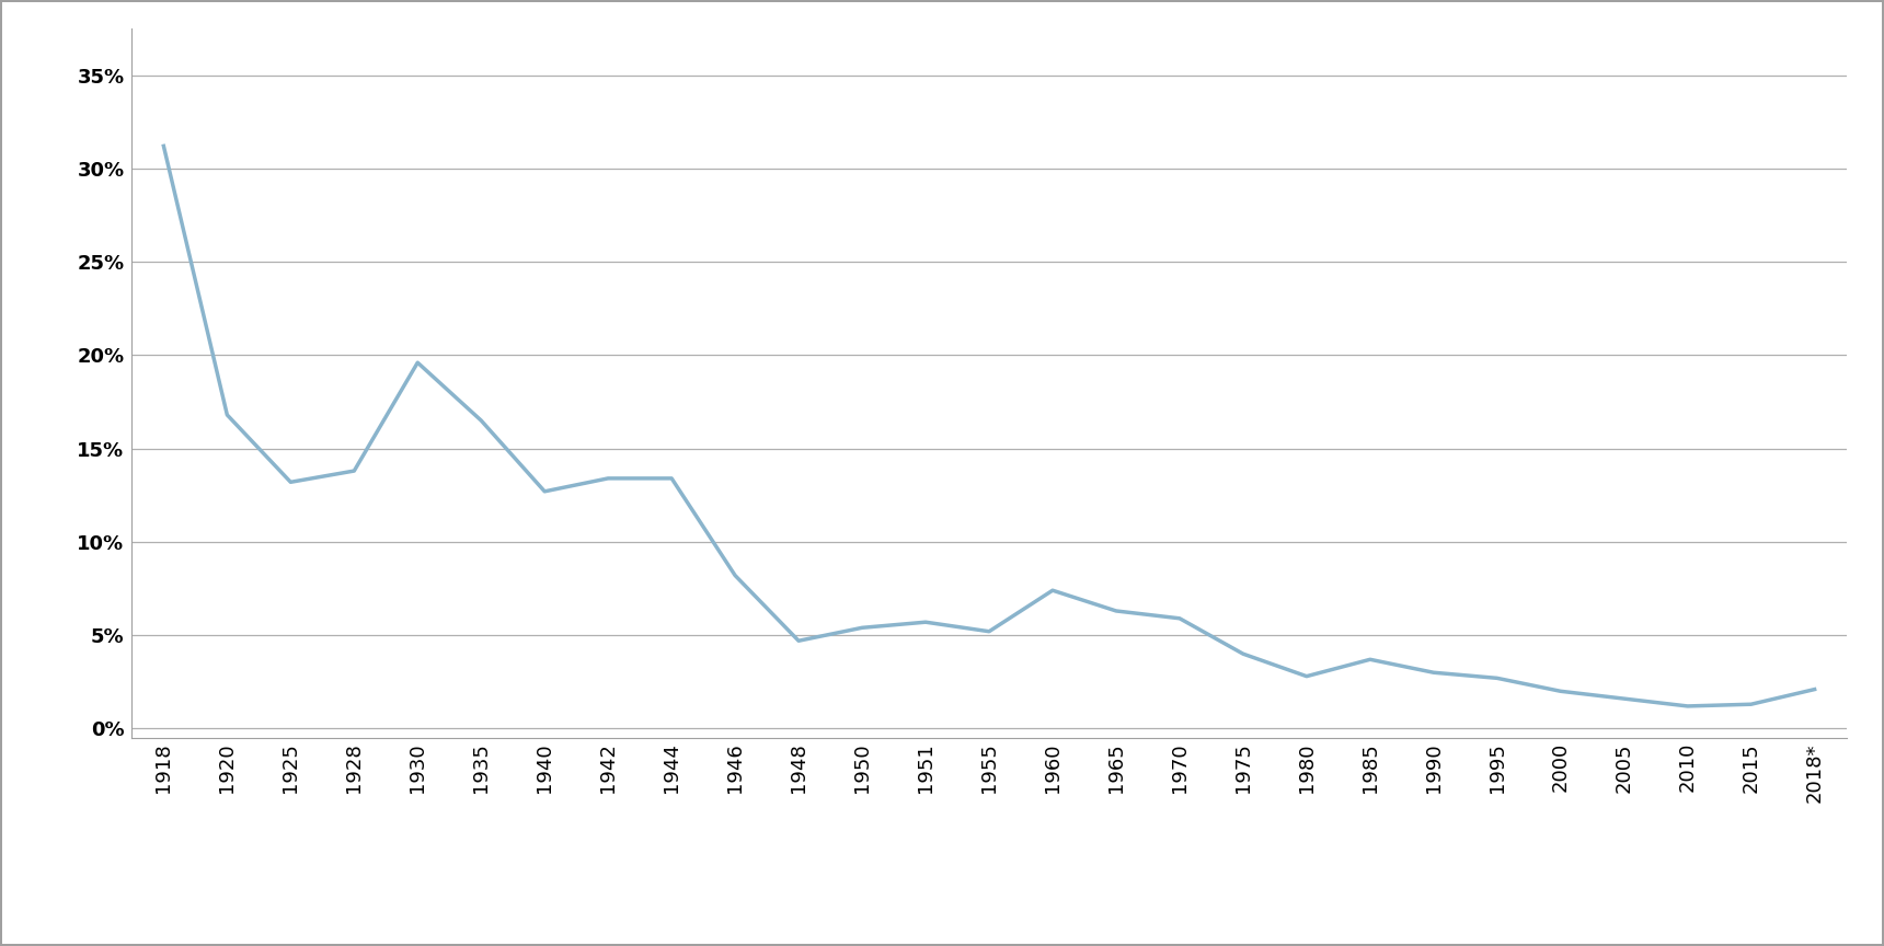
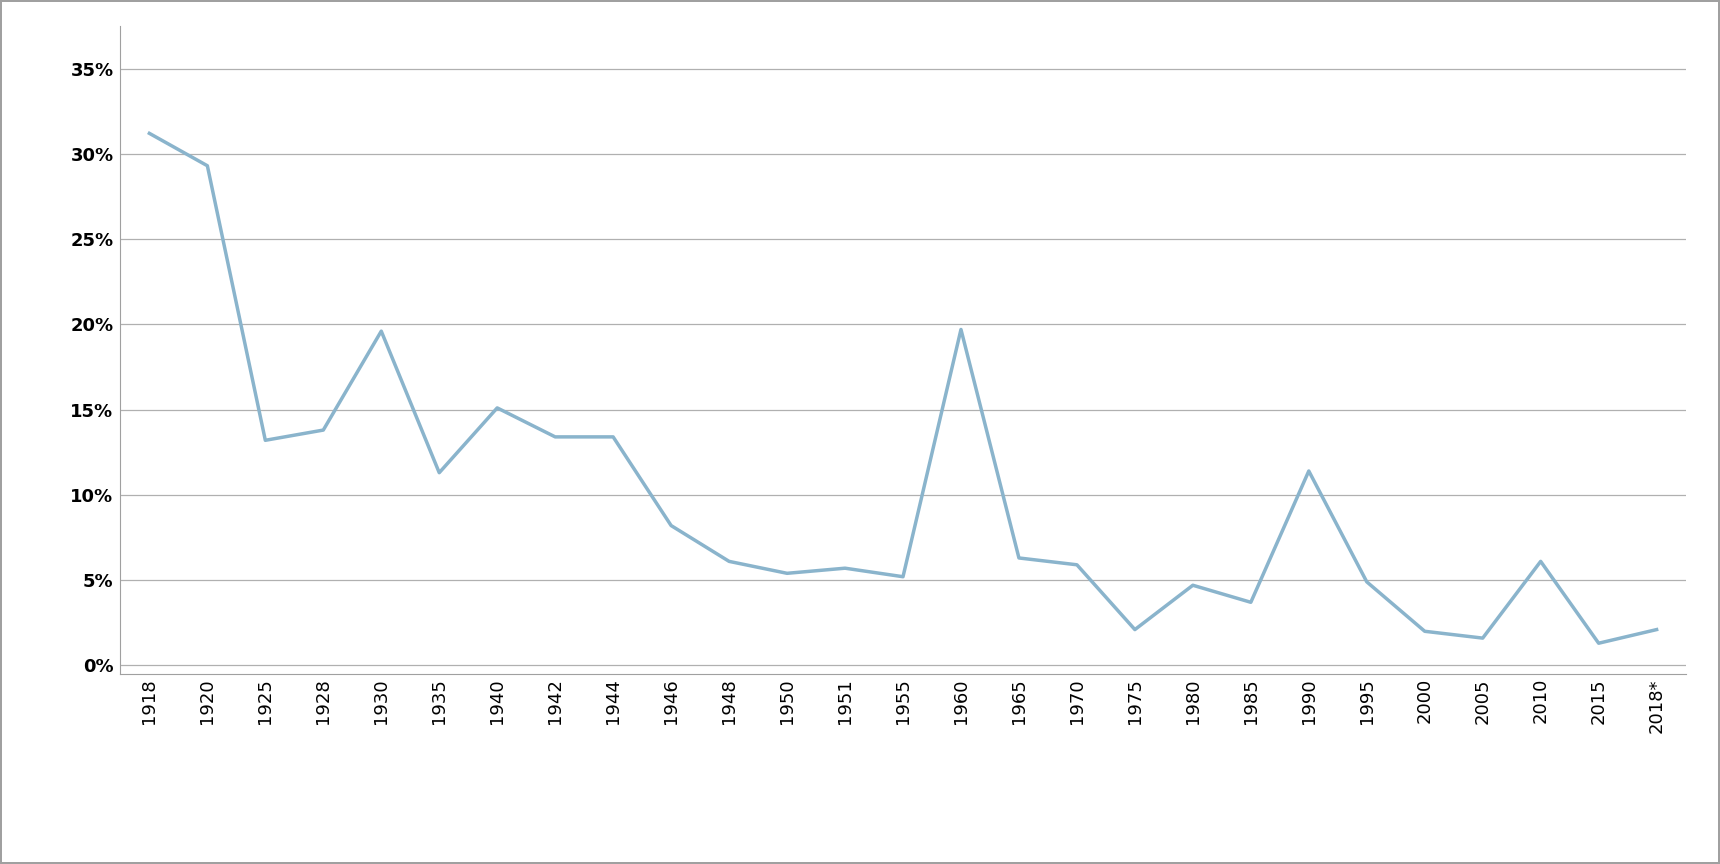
1920: 16.8% -> 29.3%
1935: 16.5% -> 11.3%
1940: 12.7% -> 15.1%
1948: 4.7% -> 6.1%
1960: 7.4% -> 19.7%
1975: 4.0% -> 2.1%
1980: 2.8% -> 4.7%
1990: 3.0% -> 11.4%
1995: 2.7% -> 4.9%
2010: 1.2% -> 6.1%
